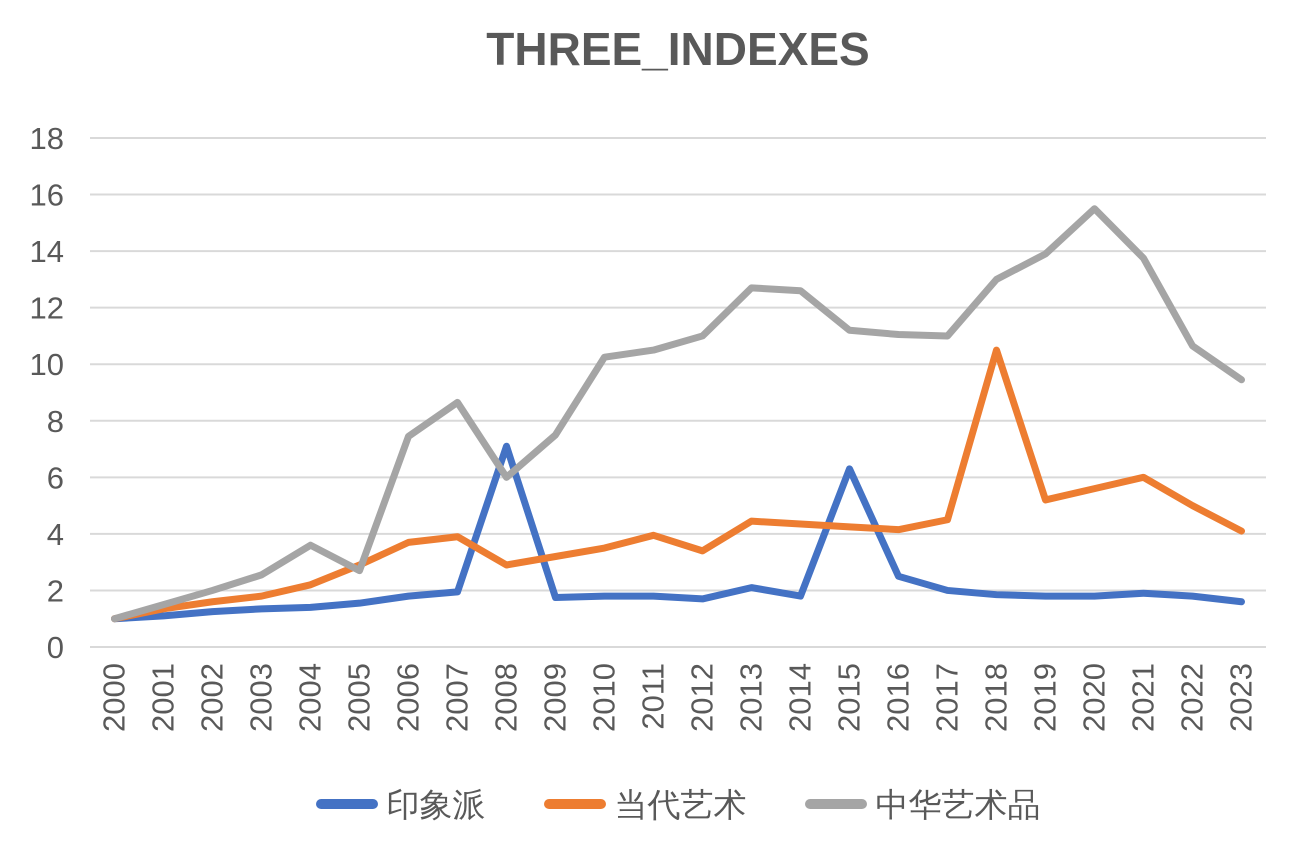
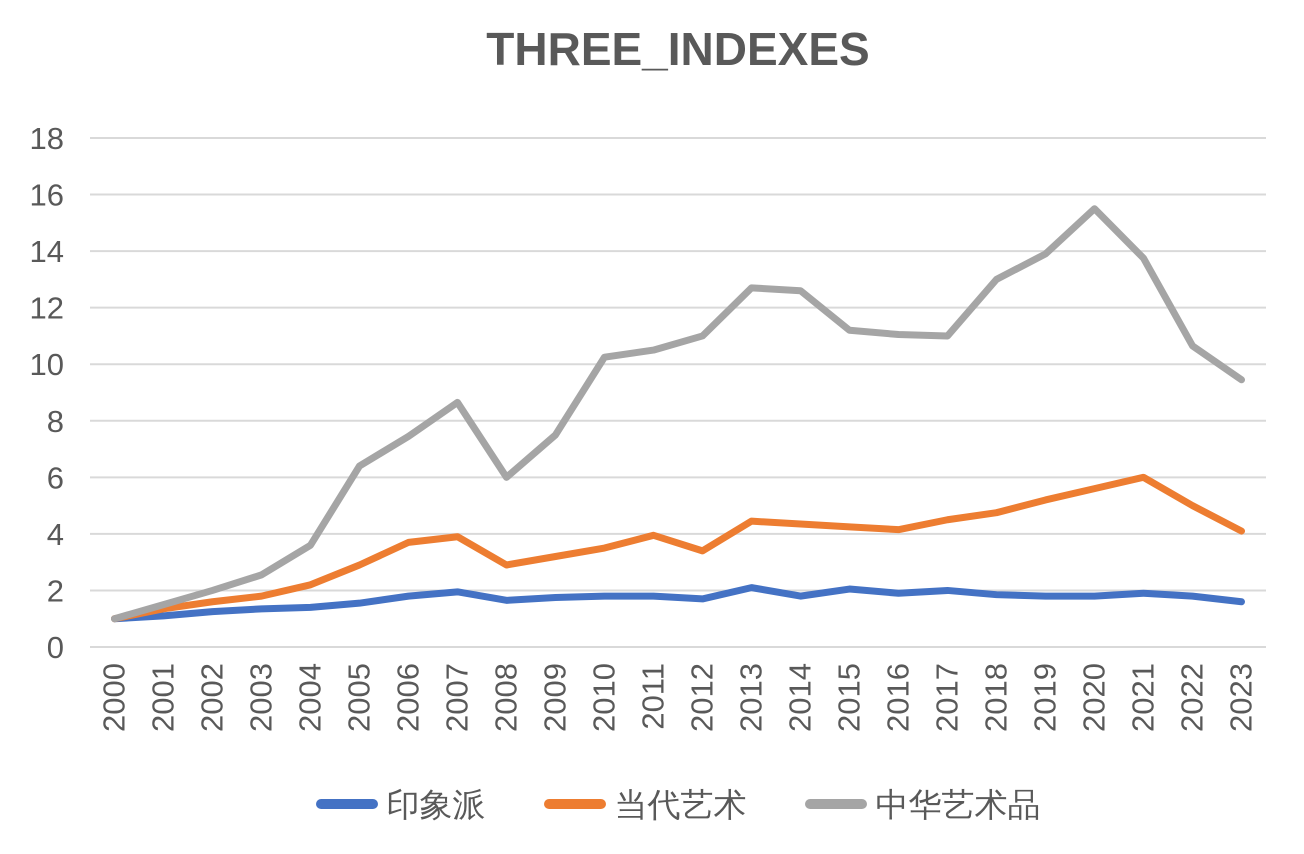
中华艺术品/2005: 2.7 -> 6.4
印象派/2008: 7.1 -> 1.6
印象派/2015: 6.3 -> 2.0
印象派/2016: 2.5 -> 1.9
当代艺术/2018: 10.5 -> 4.8
